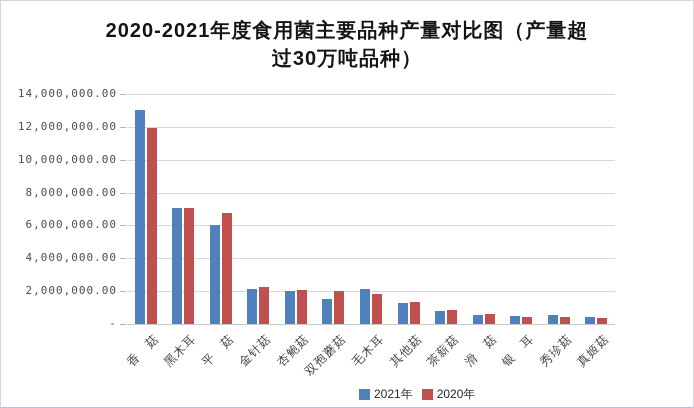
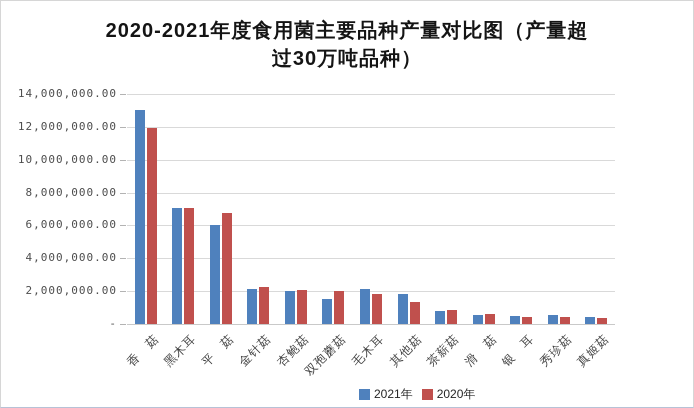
2021年/其他菇: 1300000 -> 1800000
